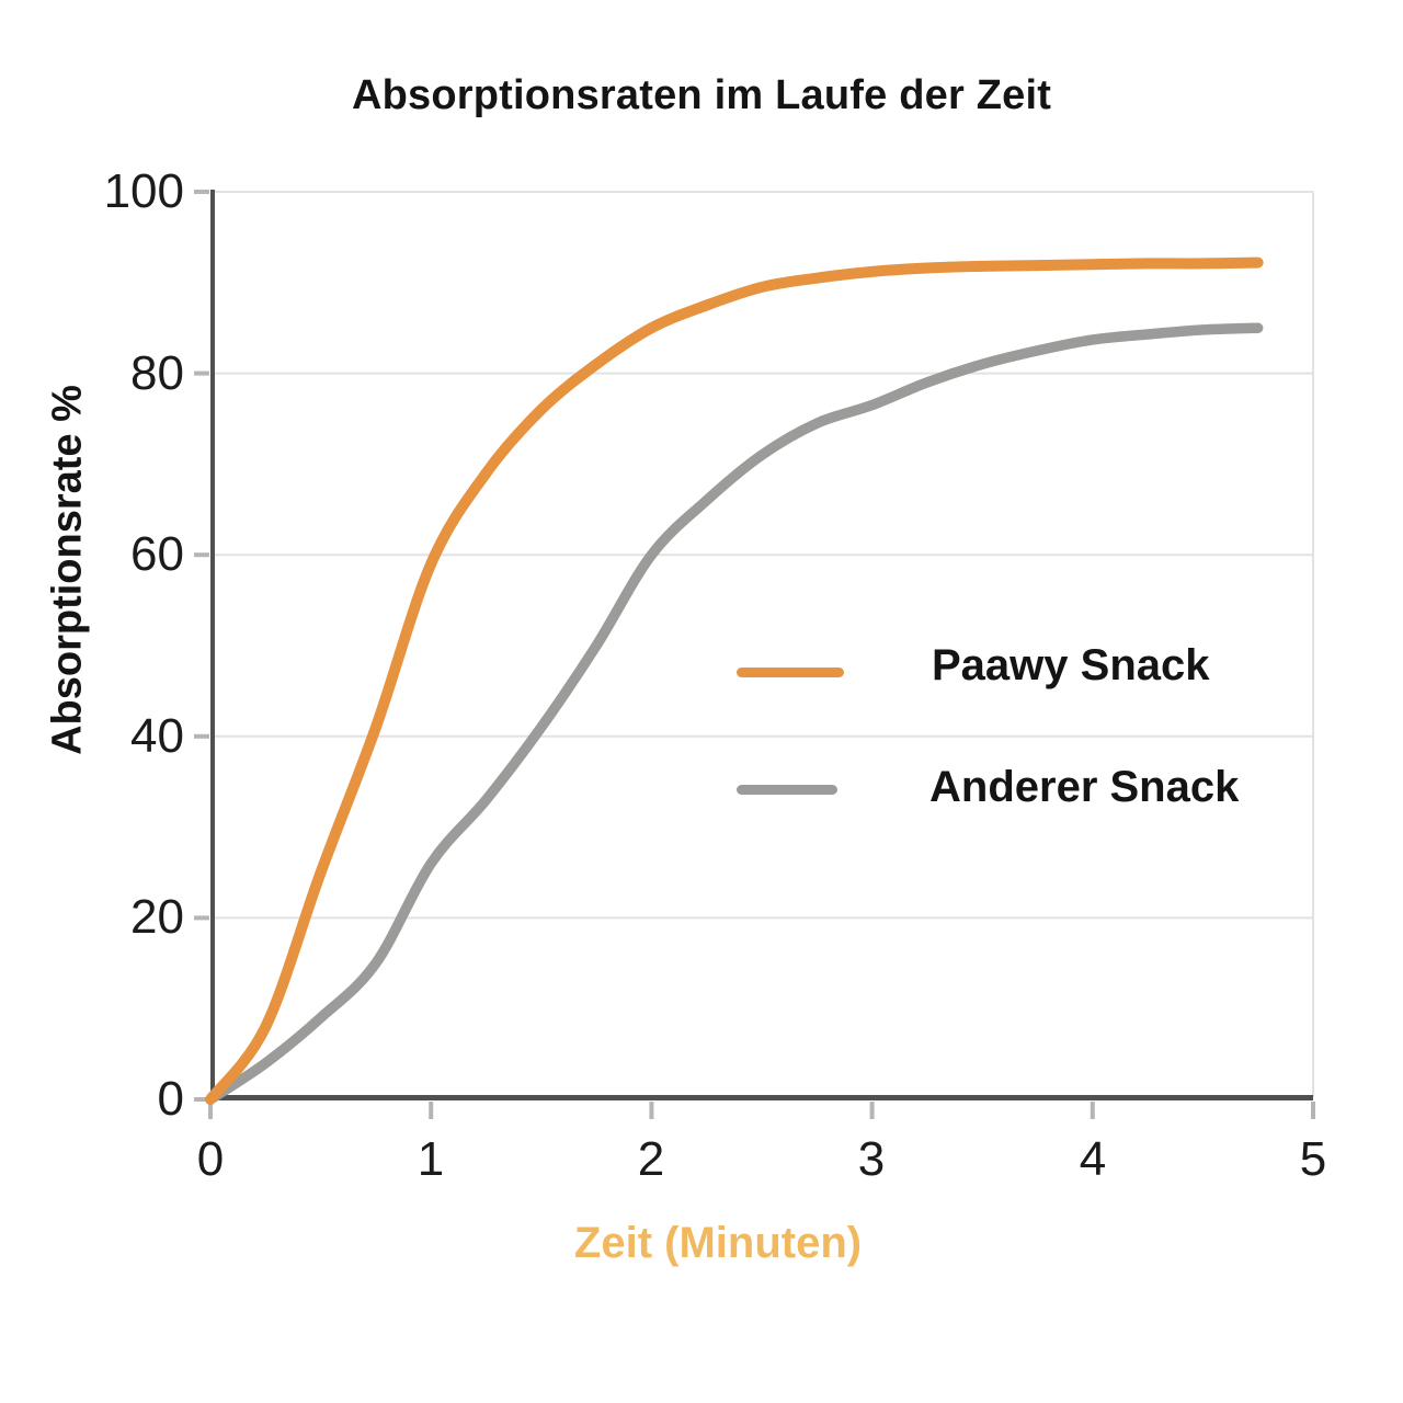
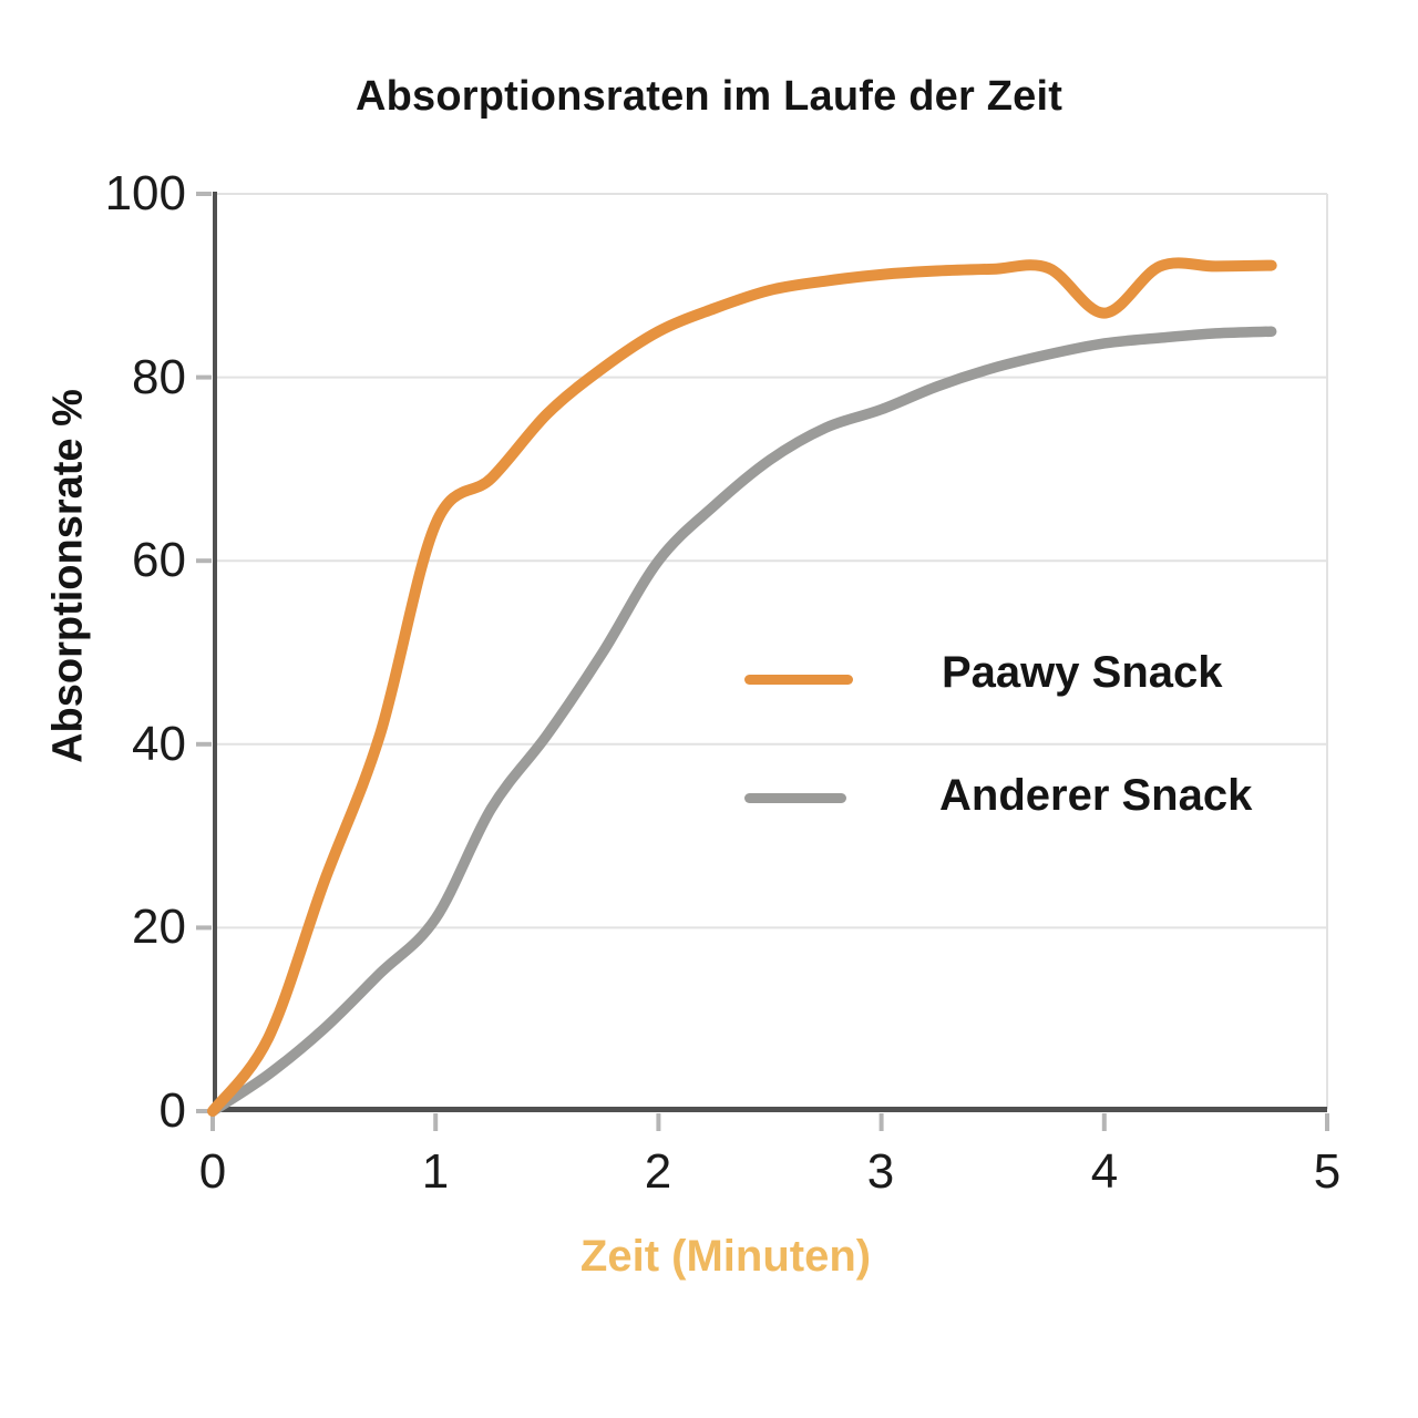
Paawy Snack/1: 59 -> 64
Anderer Snack/1: 26 -> 21
Paawy Snack/4: 92 -> 87
